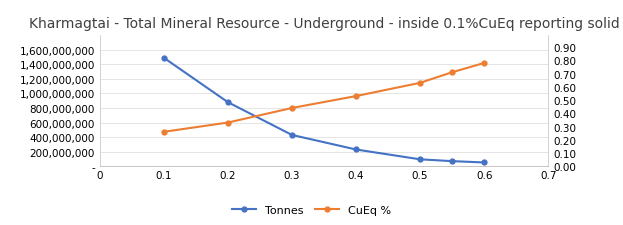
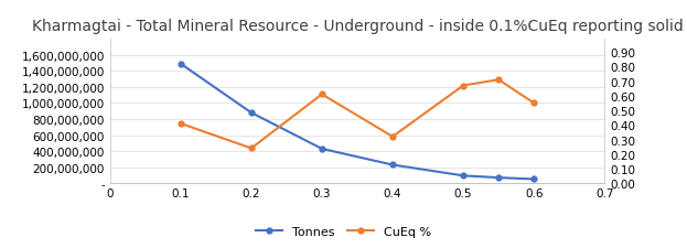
CuEq %/0.1: 0.26 -> 0.41
CuEq %/0.2: 0.33 -> 0.24
CuEq %/0.3: 0.44 -> 0.61
CuEq %/0.4: 0.53 -> 0.32
CuEq %/0.5: 0.63 -> 0.67
CuEq %/0.6: 0.78 -> 0.55
